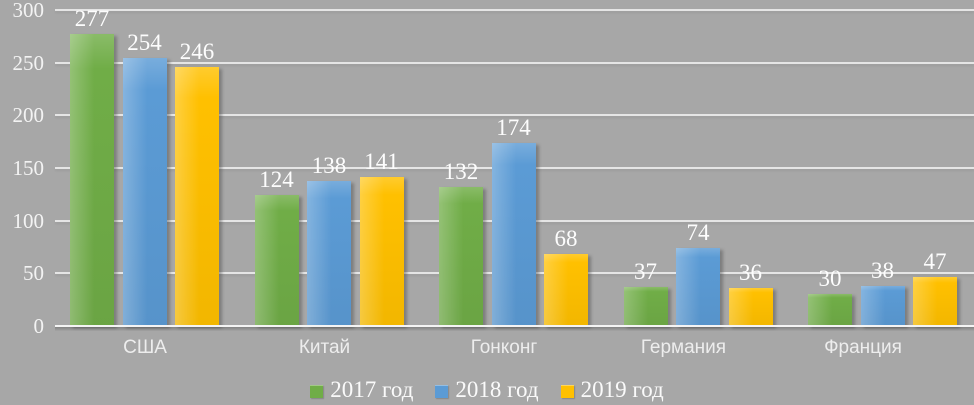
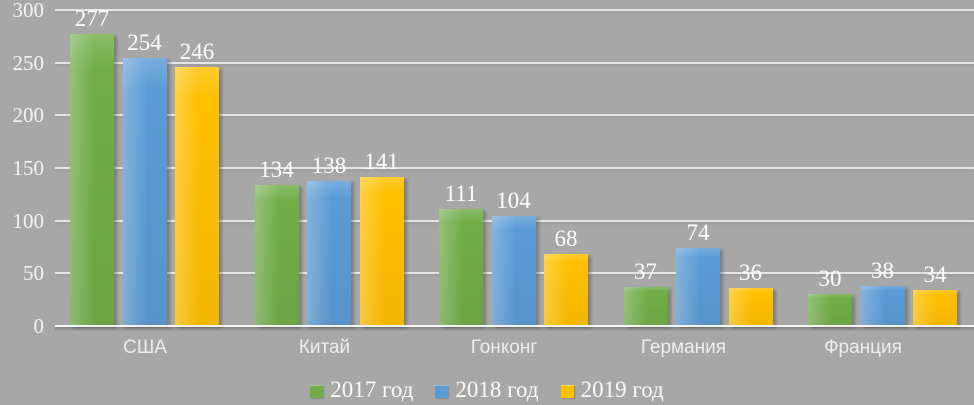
2017 год/Китай: 124 -> 134
2017 год/Гонконг: 132 -> 111
2018 год/Гонконг: 174 -> 104
2019 год/Франция: 47 -> 34
